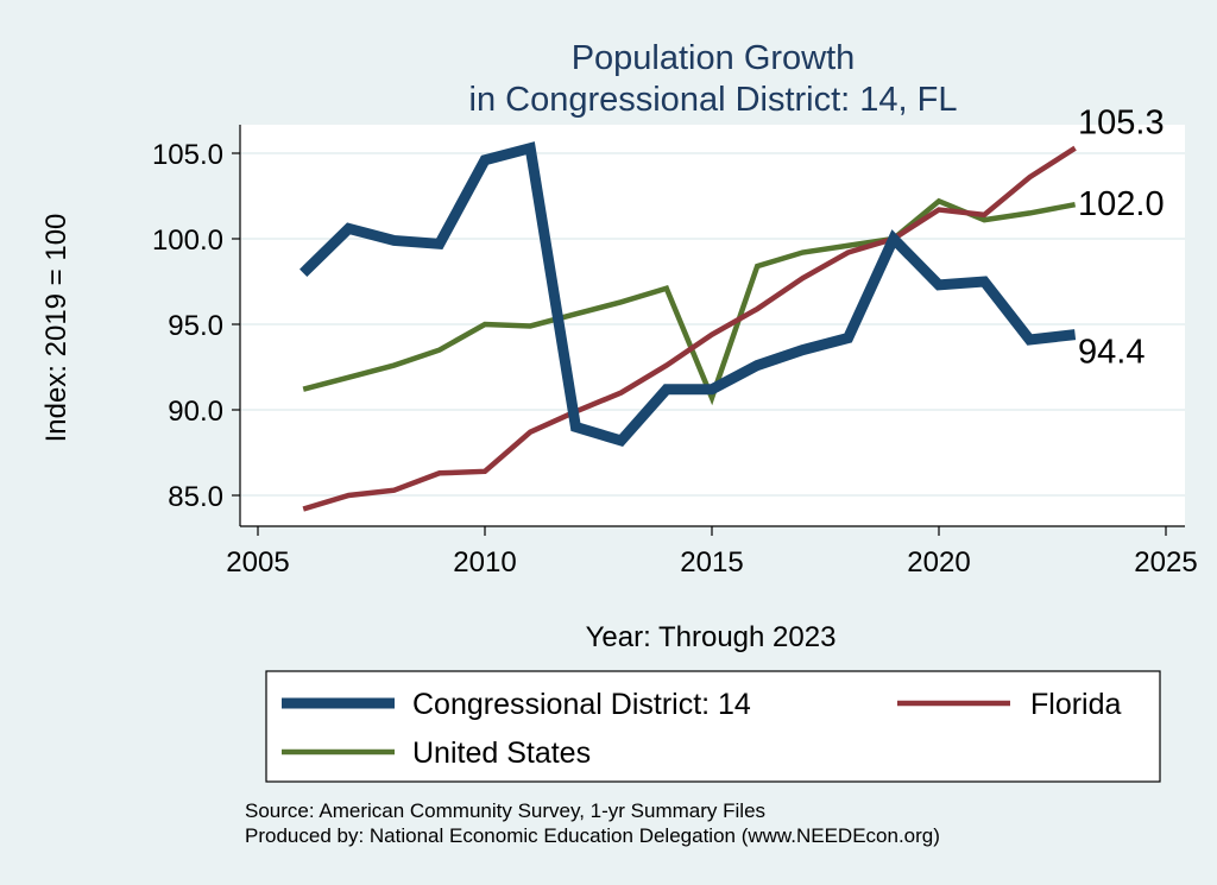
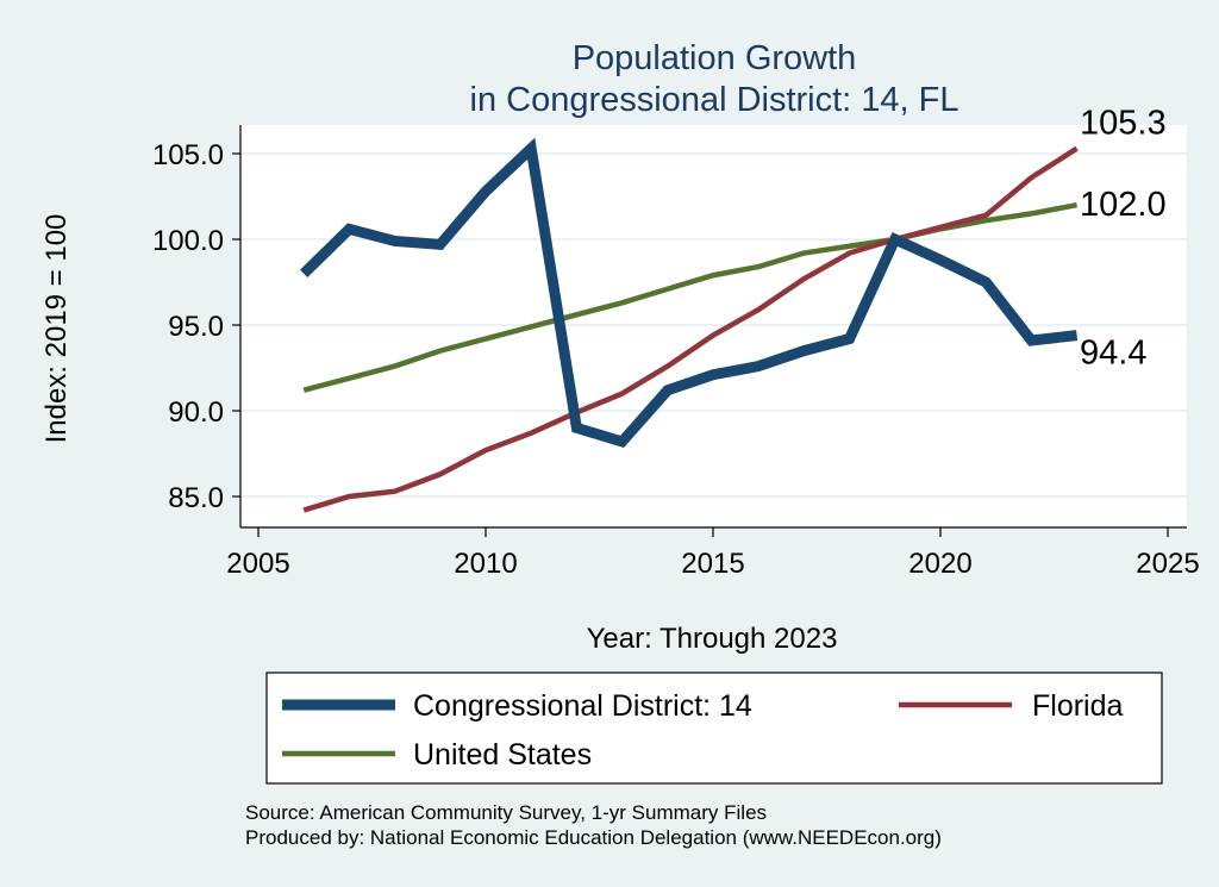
Congressional District: 14/2010: 104.6 -> 102.8
Florida/2010: 86.4 -> 87.7
United States/2010: 95.0 -> 94.2
Congressional District: 14/2015: 91.2 -> 92.1
United States/2015: 90.7 -> 97.9
Congressional District: 14/2020: 97.3 -> 98.8
Florida/2020: 101.7 -> 100.7
United States/2020: 102.2 -> 100.6
